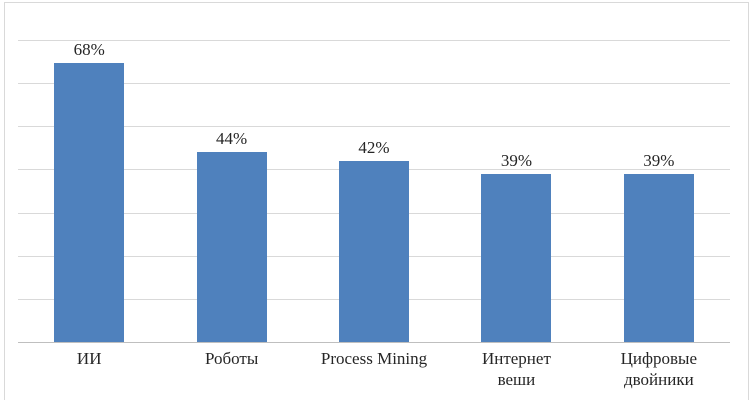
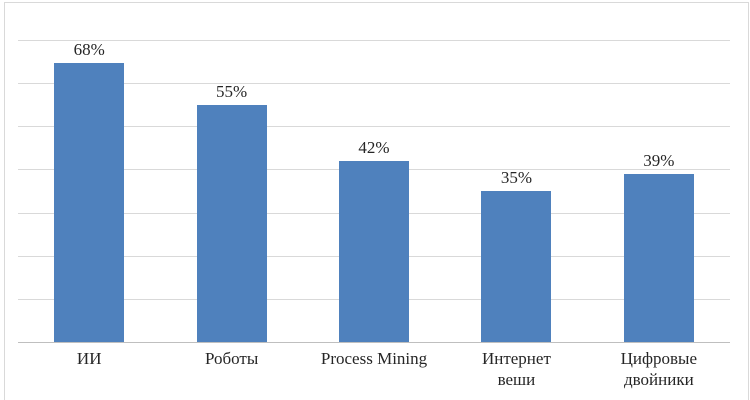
Роботы: 44% -> 55%
Интернет веши: 39% -> 35%
